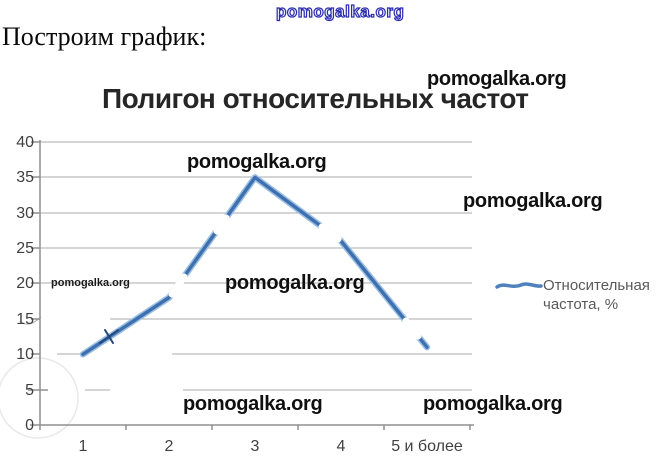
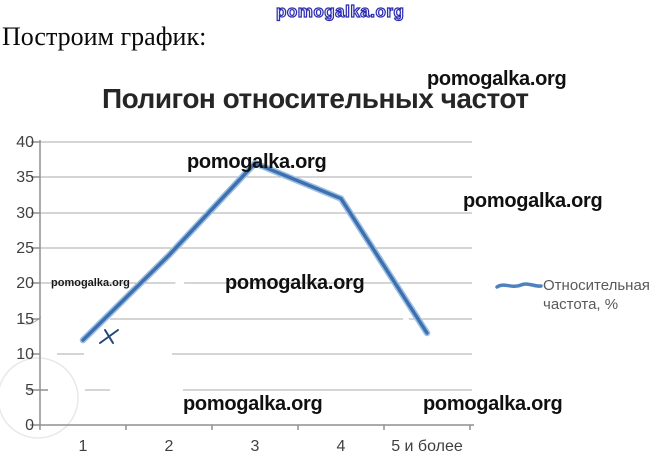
1: 10 -> 12
2: 18 -> 24
3: 35 -> 37
4: 26 -> 32
5 и более: 11 -> 13
